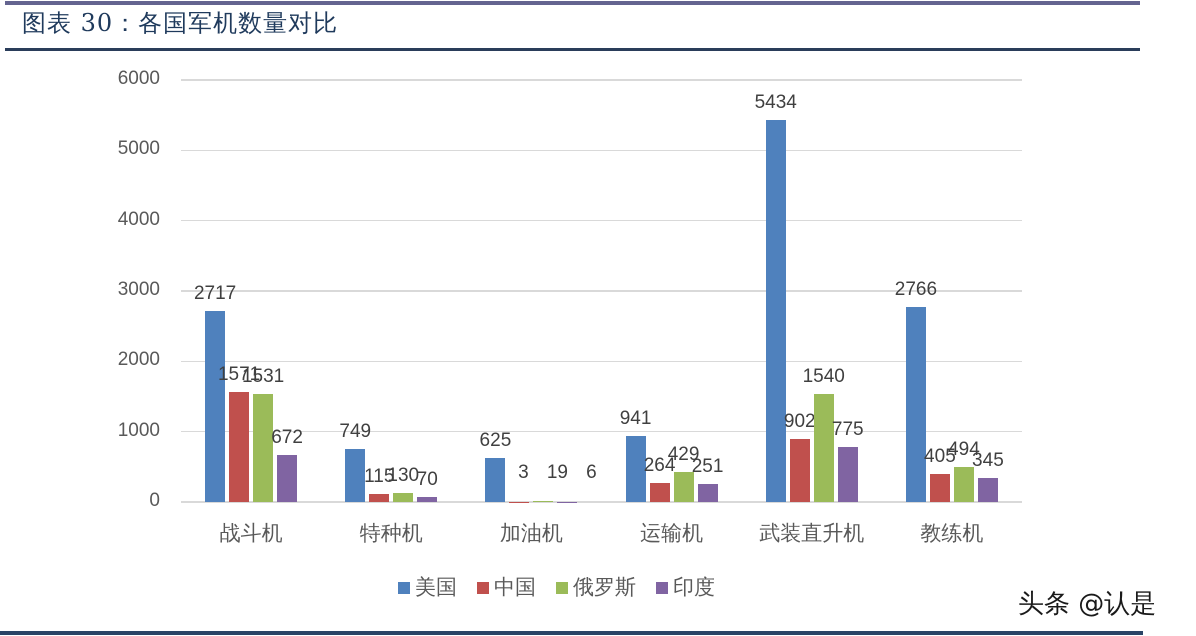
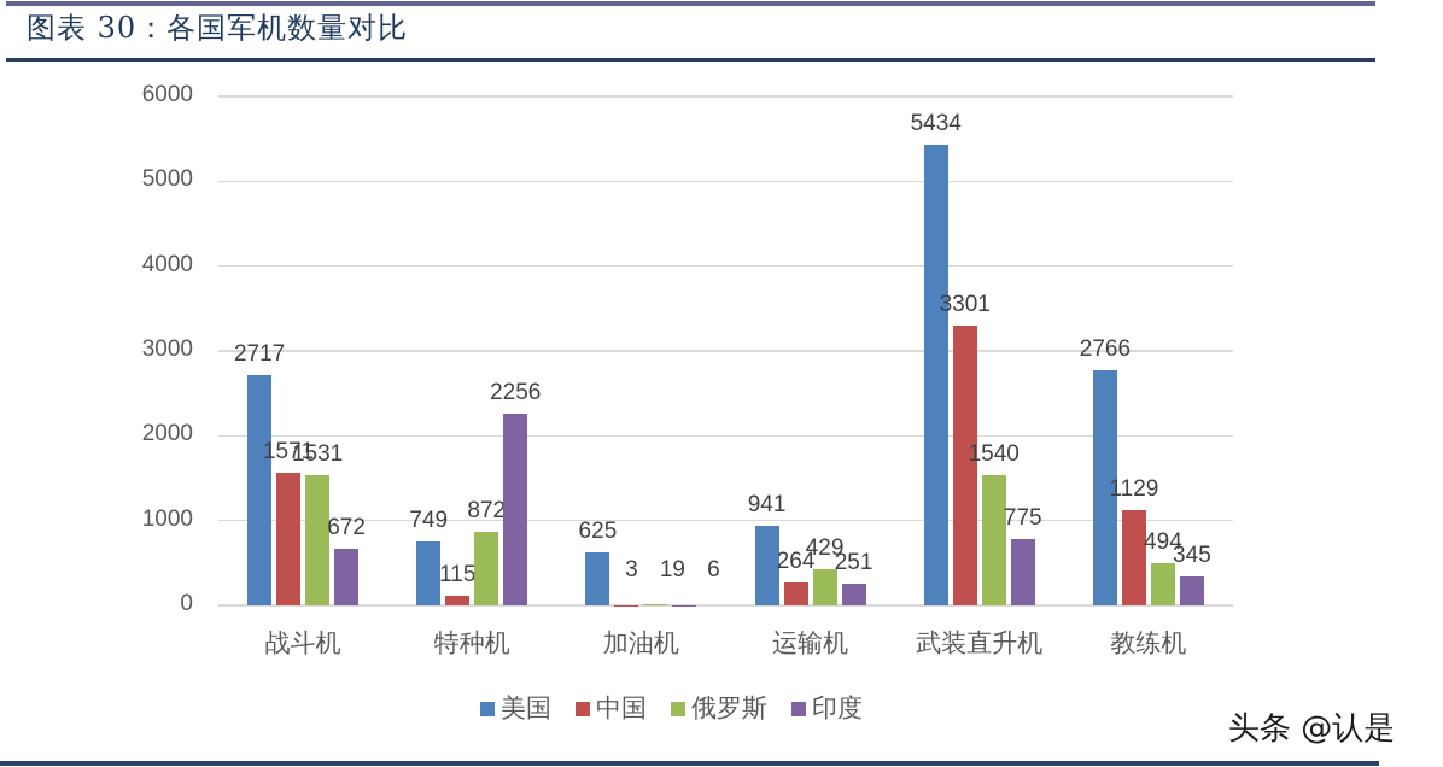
俄罗斯/特种机: 130 -> 872
印度/特种机: 70 -> 2256
中国/武装直升机: 902 -> 3301
中国/教练机: 405 -> 1129
